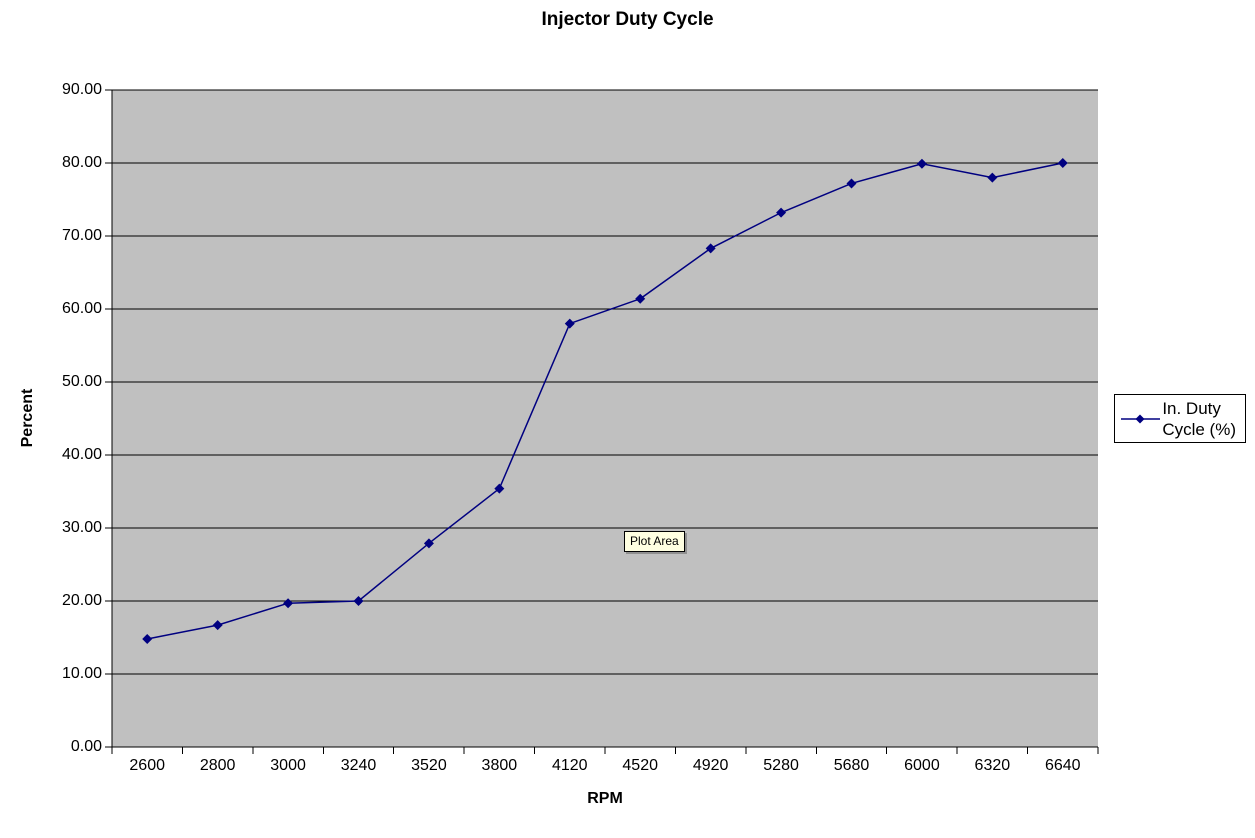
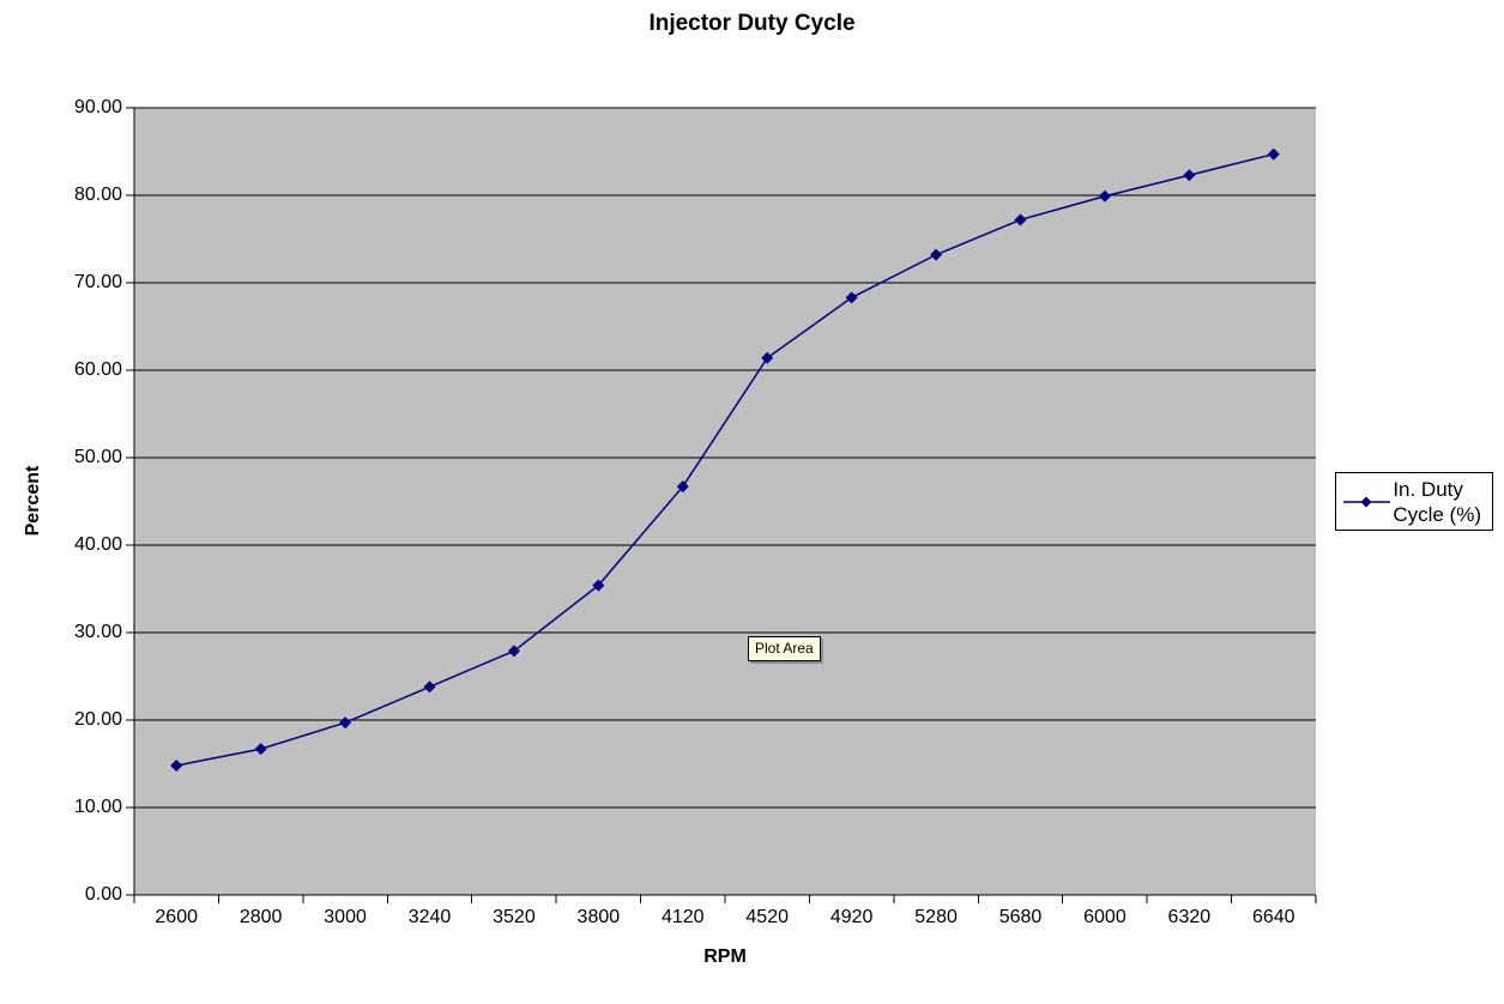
3240: 20 -> 24
4120: 58 -> 47
6320: 78 -> 82
6640: 80 -> 85
